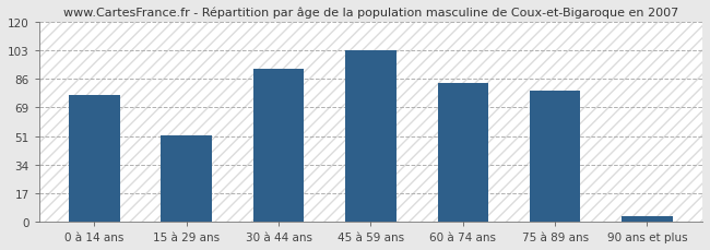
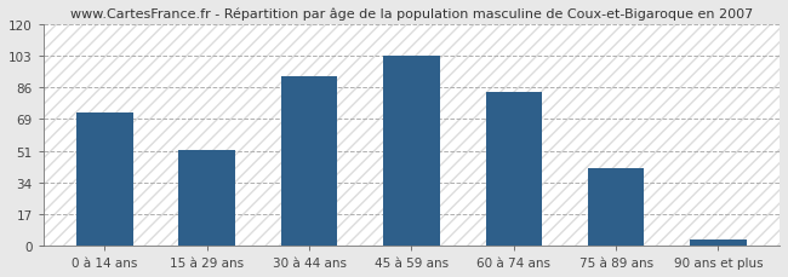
0 à 14 ans: 76 -> 72
75 à 89 ans: 79 -> 42
